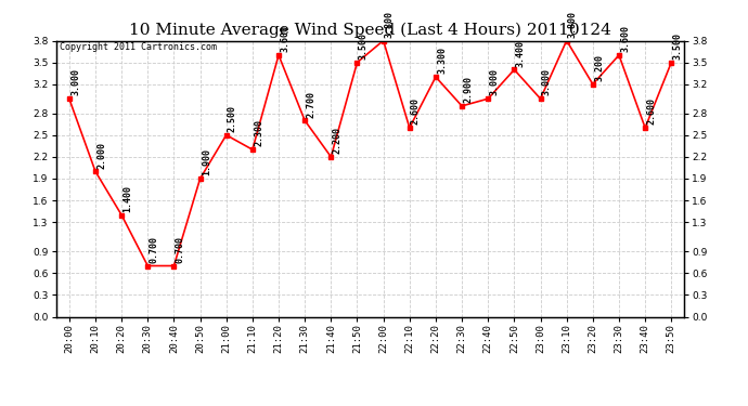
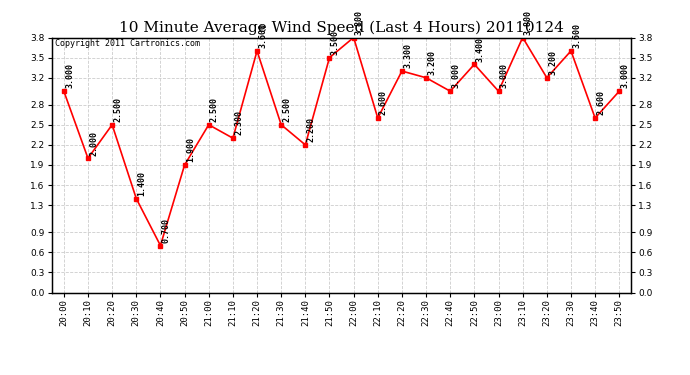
20:20: 1.400 -> 2.500
20:30: 0.700 -> 1.400
21:30: 2.700 -> 2.500
22:30: 2.900 -> 3.200
23:50: 3.500 -> 3.000
